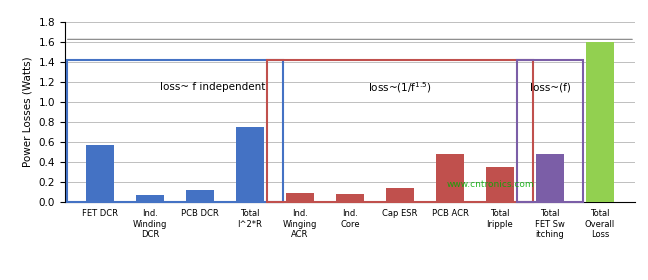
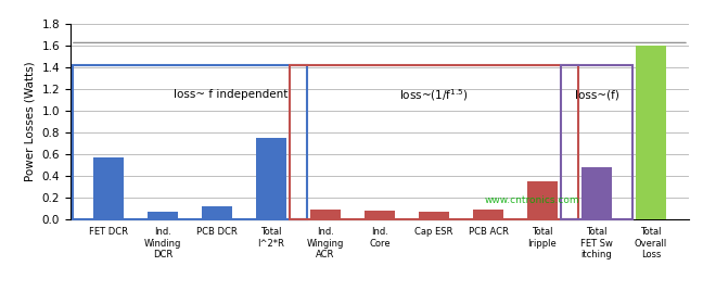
Cap ESR: 0.14 -> 0.07
PCB ACR: 0.48 -> 0.09
